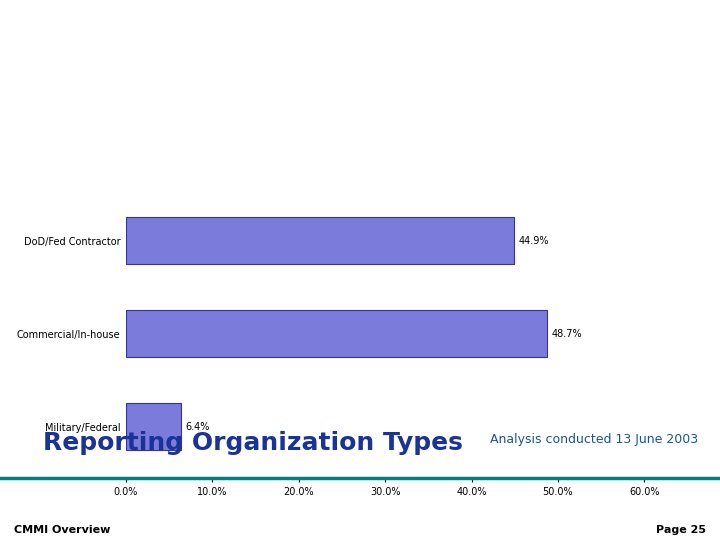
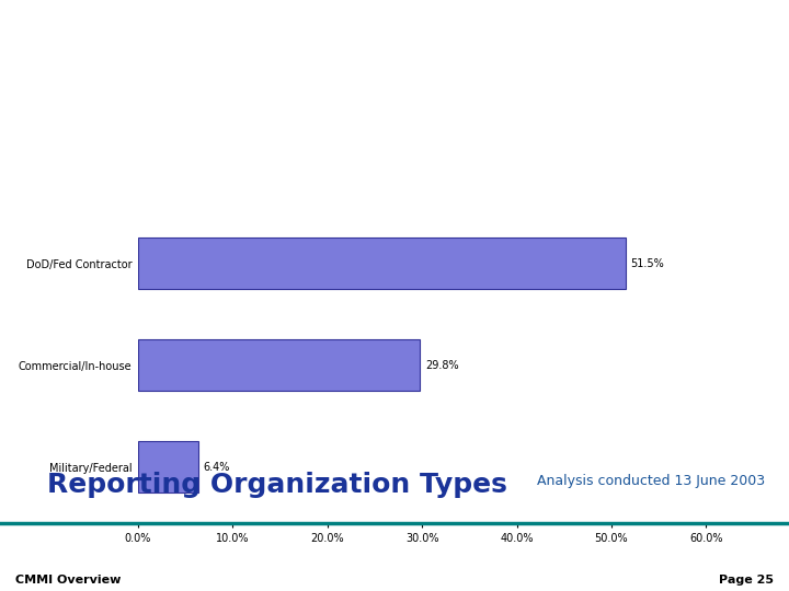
DoD/Fed Contractor: 44.9% -> 51.5%
Commercial/In-house: 48.7% -> 29.8%
